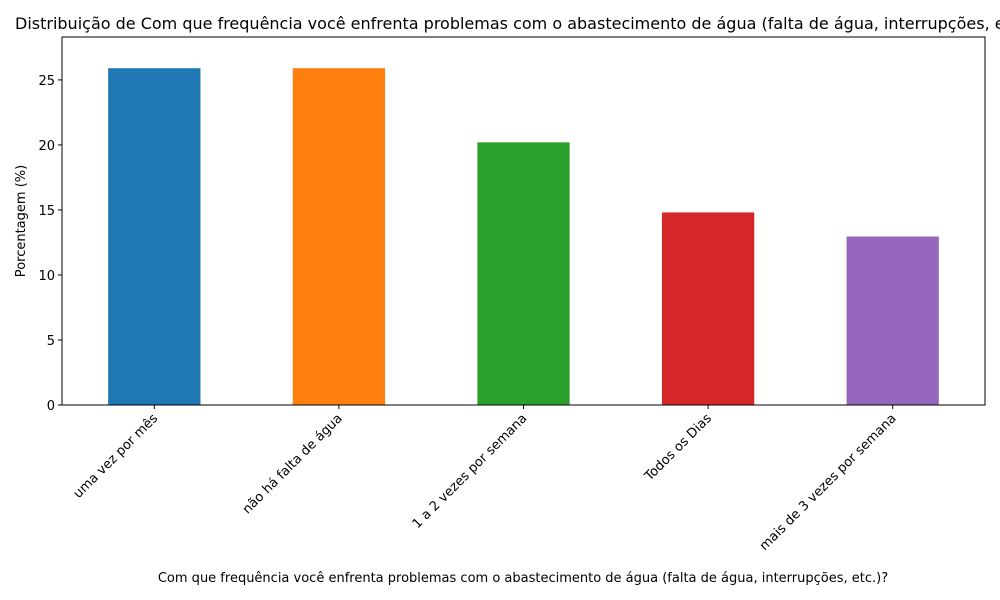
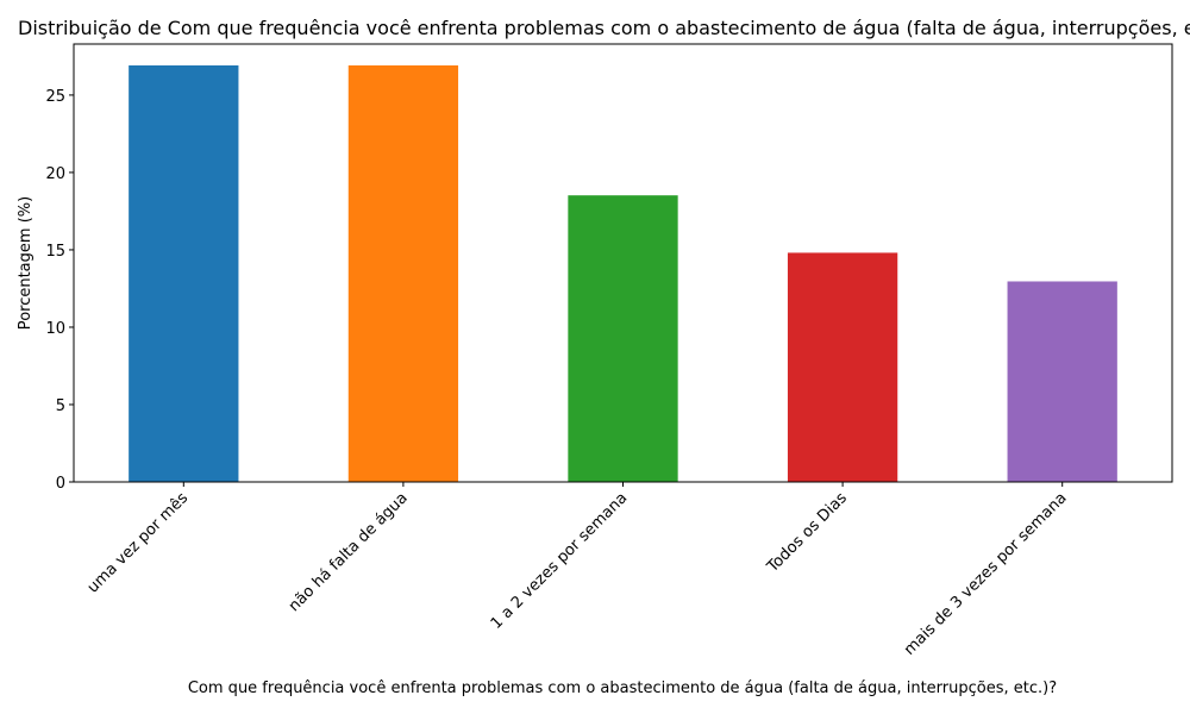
uma vez por mês: 25.9 -> 26.9
não há falta de água: 25.9 -> 26.9
1 a 2 vezes por semana: 20.2 -> 18.5
